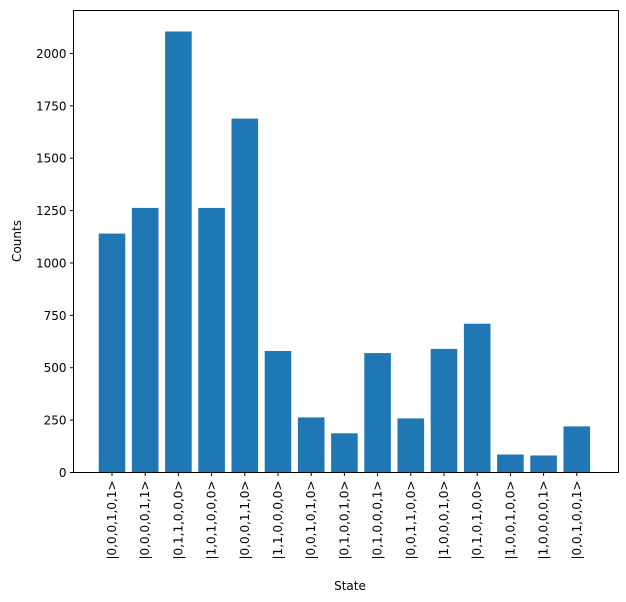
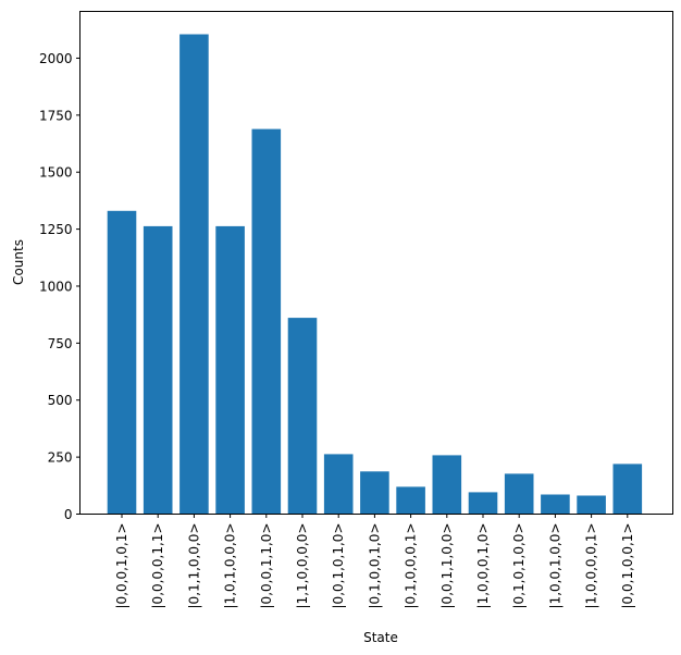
|0,0,0,1,0,1>: 1140 -> 1330
|1,1,0,0,0,0>: 580 -> 860
|0,1,0,0,0,1>: 570 -> 120
|1,0,0,0,1,0>: 590 -> 100
|0,1,0,1,0,0>: 710 -> 180
